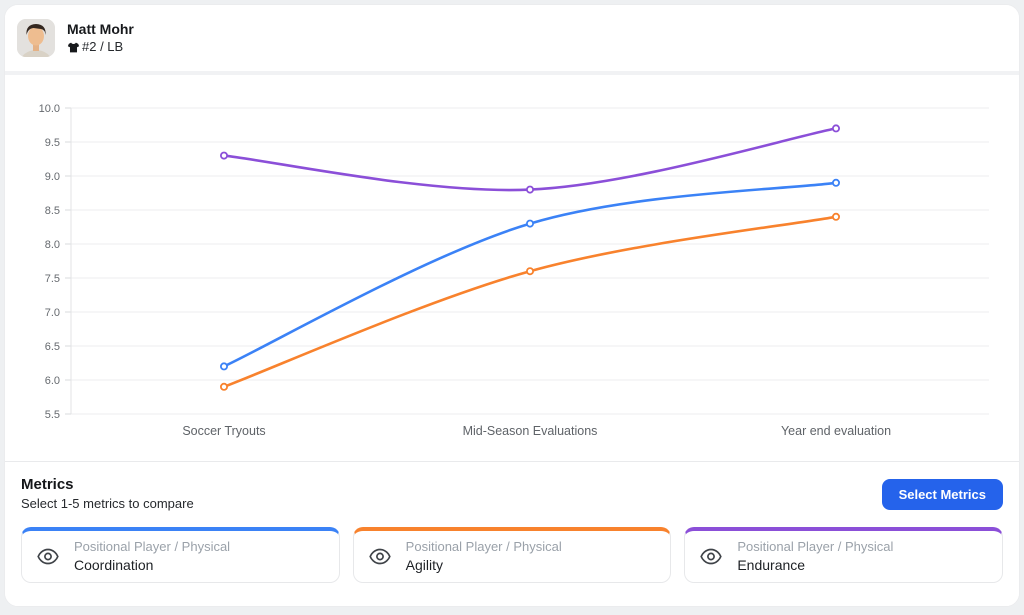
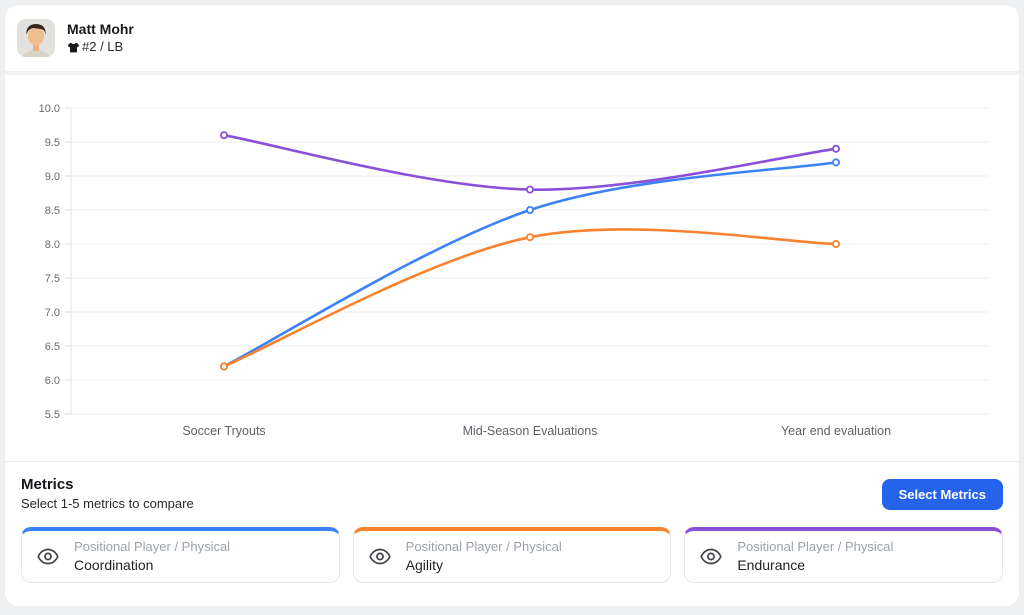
Agility/Soccer Tryouts: 5.9 -> 6.2
Endurance/Soccer Tryouts: 9.3 -> 9.6
Coordination/Mid-Season Evaluations: 8.3 -> 8.5
Agility/Mid-Season Evaluations: 7.6 -> 8.1
Coordination/Year end evaluation: 8.9 -> 9.2
Agility/Year end evaluation: 8.4 -> 8.0
Endurance/Year end evaluation: 9.7 -> 9.4
